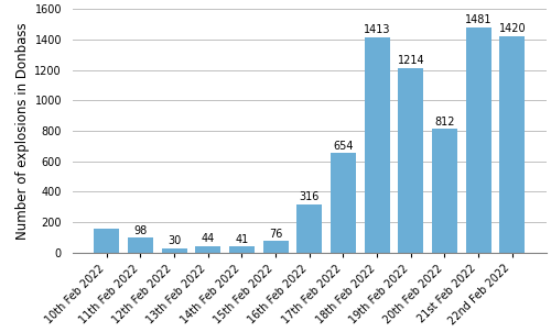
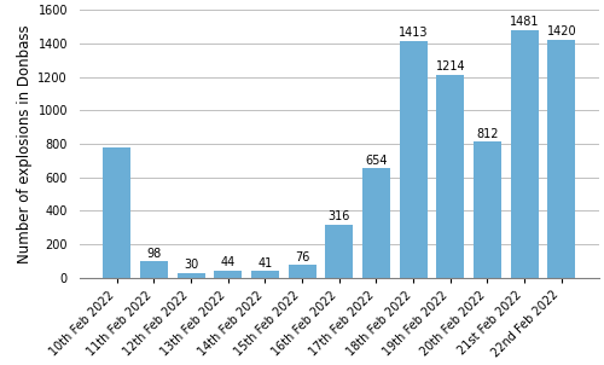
10th Feb 2022: 160 -> 780
